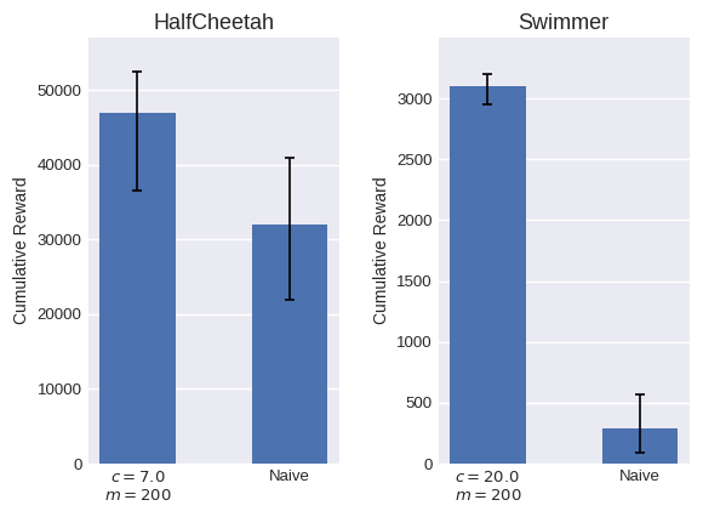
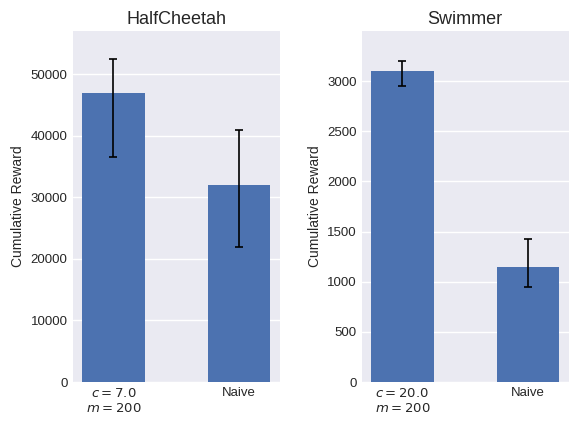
Swimmer/Naive: 290 -> 1150
